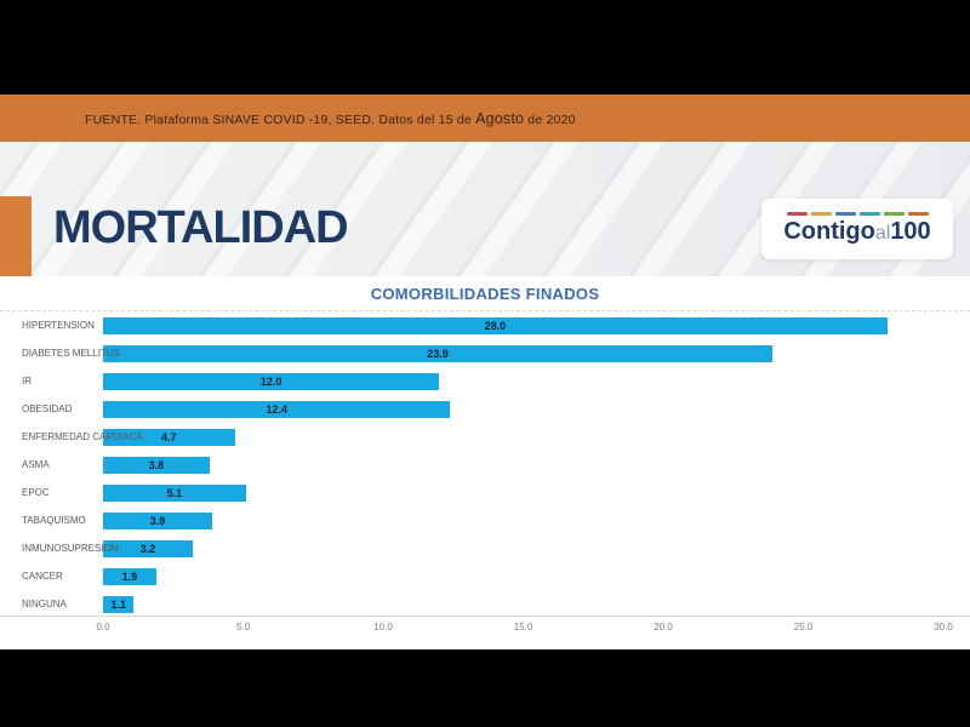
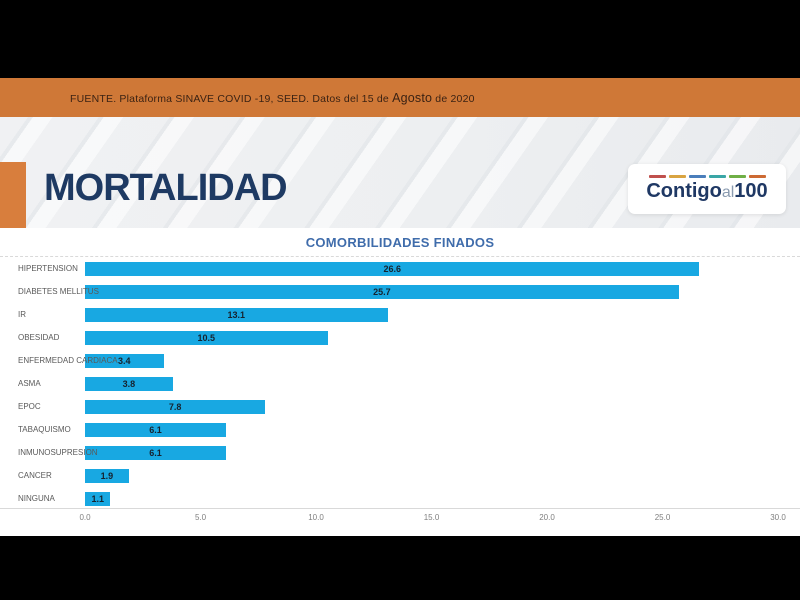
HIPERTENSION: 28.0 -> 26.6
DIABETES MELLITUS: 23.9 -> 25.7
IR: 12.0 -> 13.1
OBESIDAD: 12.4 -> 10.5
ENFERMEDAD CARDIACA: 4.7 -> 3.4
EPOC: 5.1 -> 7.8
TABAQUISMO: 3.9 -> 6.1
INMUNOSUPRESION: 3.2 -> 6.1
